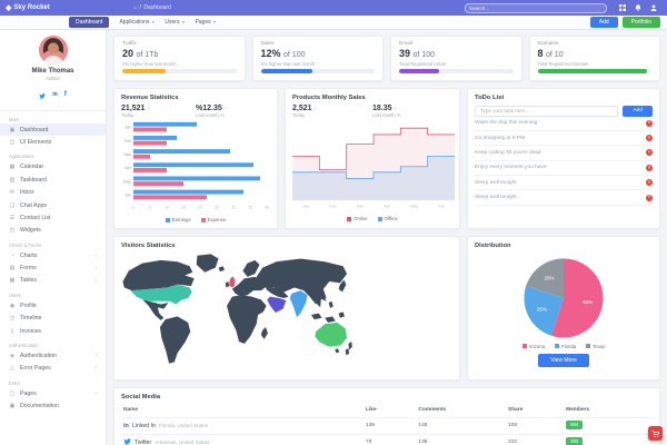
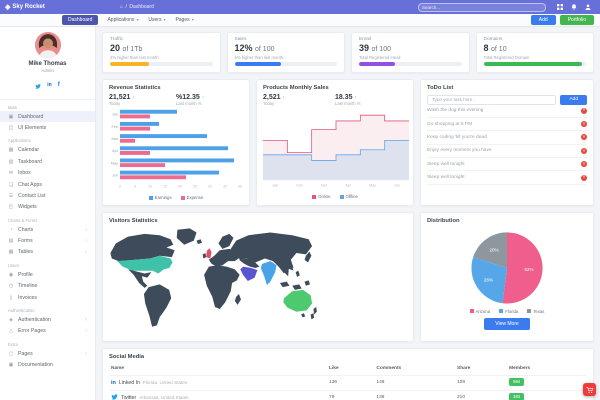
Distribution/Arizona: 55% -> 52%
Distribution/Florida: 25% -> 28%
